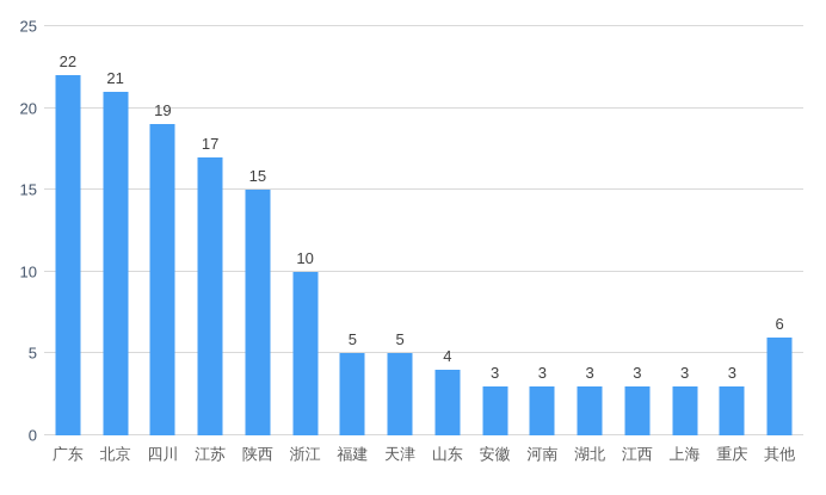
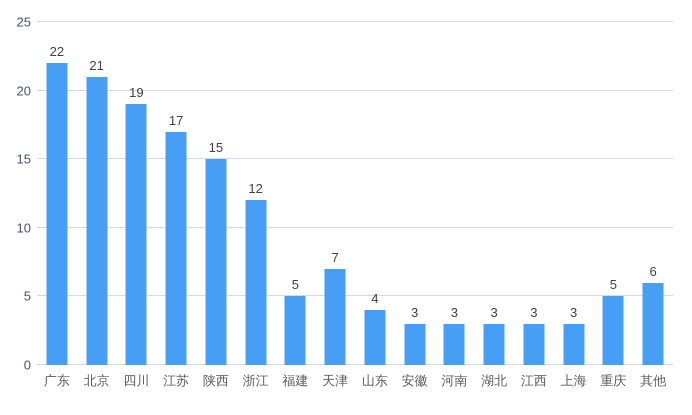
浙江: 10 -> 12
天津: 5 -> 7
重庆: 3 -> 5
